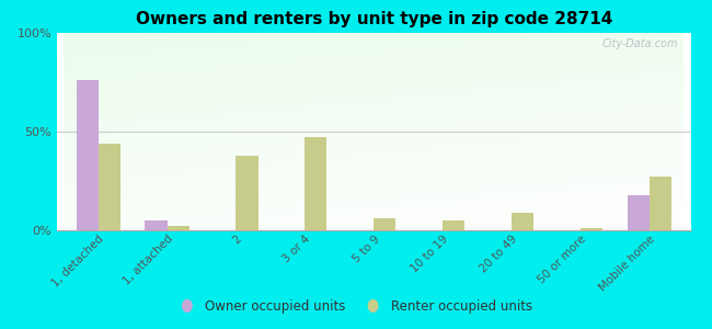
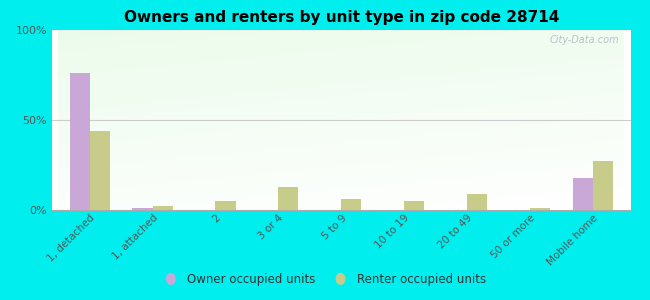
Owner occupied units/1, attached: 5% -> 1%
Renter occupied units/2: 38% -> 5%
Renter occupied units/3 or 4: 47% -> 13%
